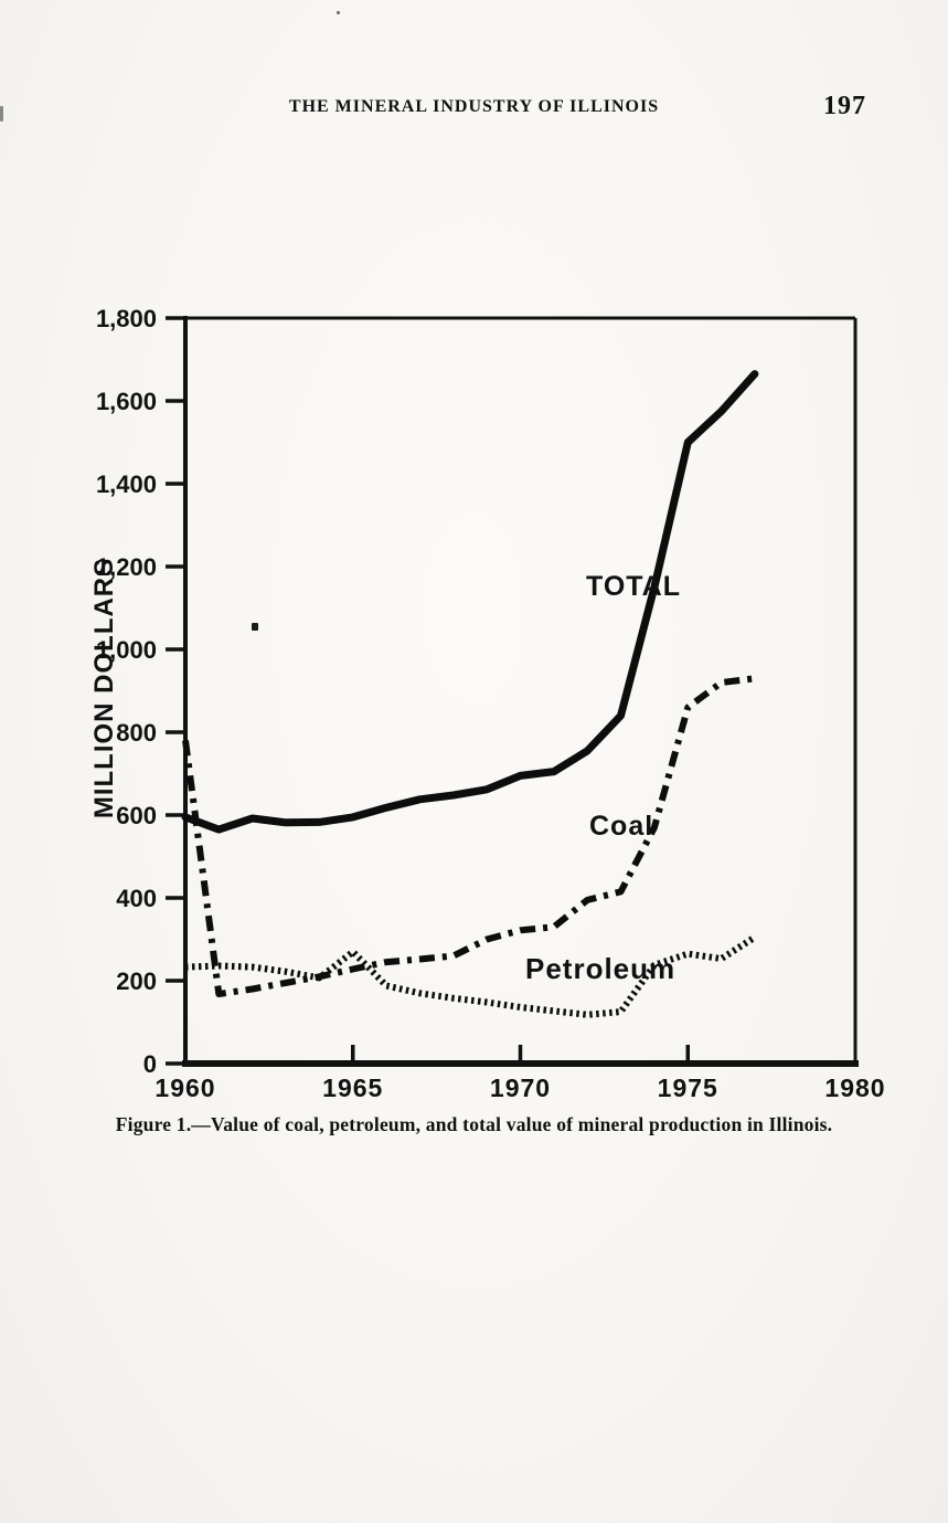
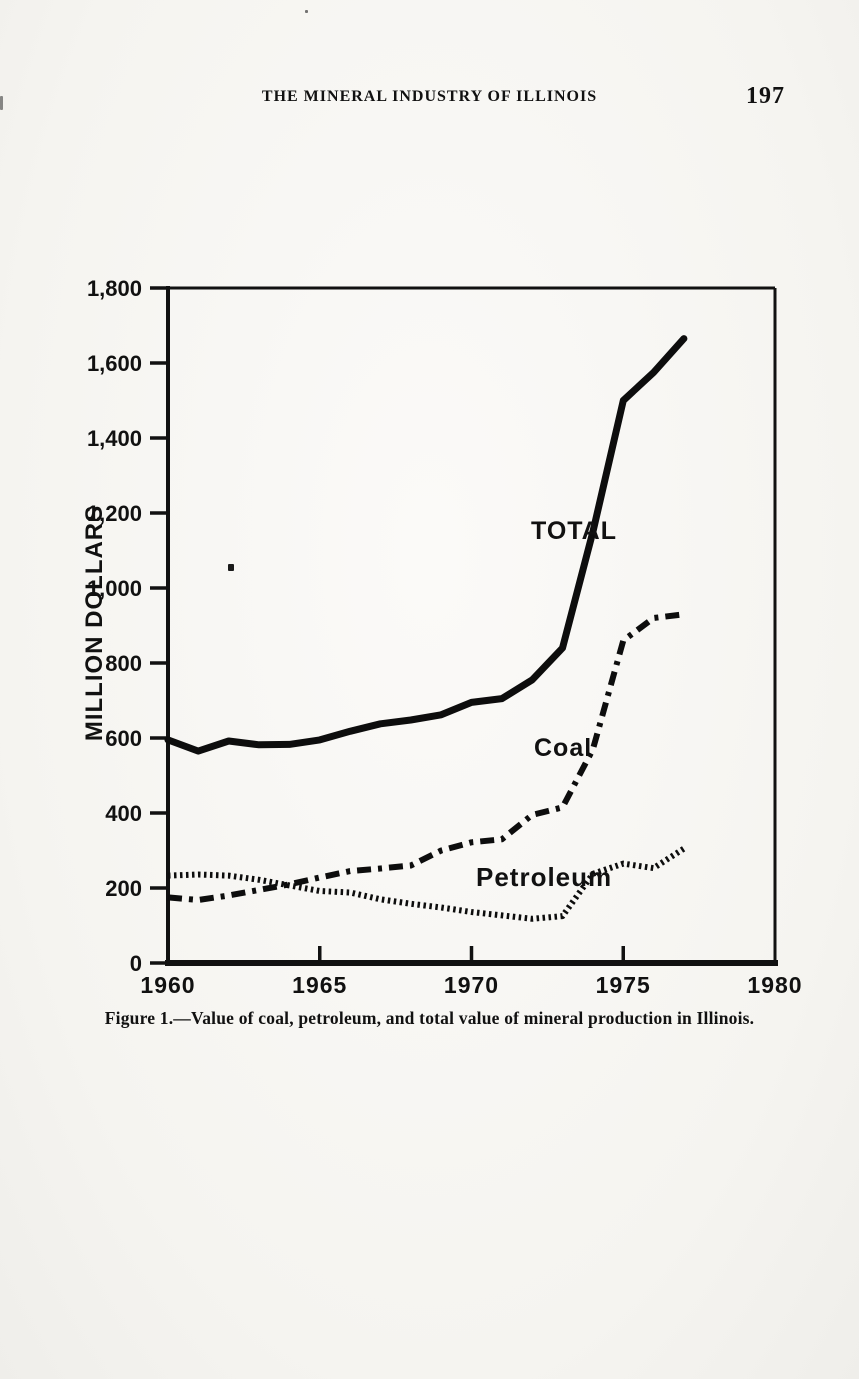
Coal/1960: 780 -> 180
Petroleum/1965: 270 -> 190
